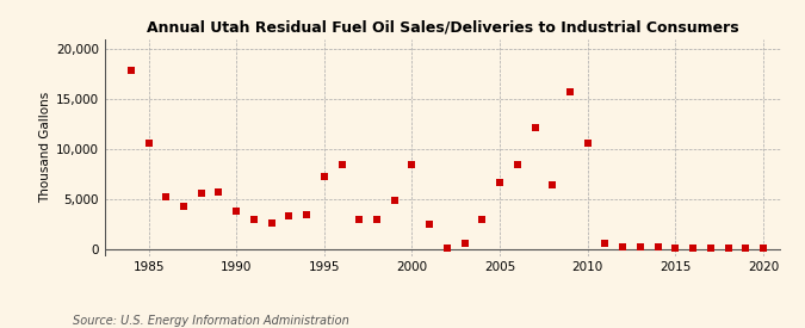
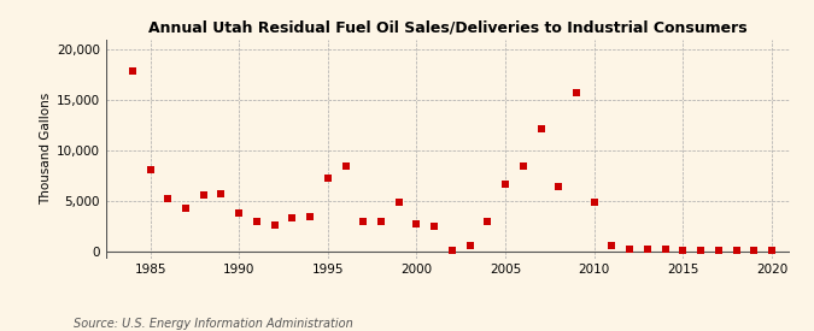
1985: 10,600 -> 8,100
2000: 8,400 -> 2,700
2010: 10,600 -> 4,800
